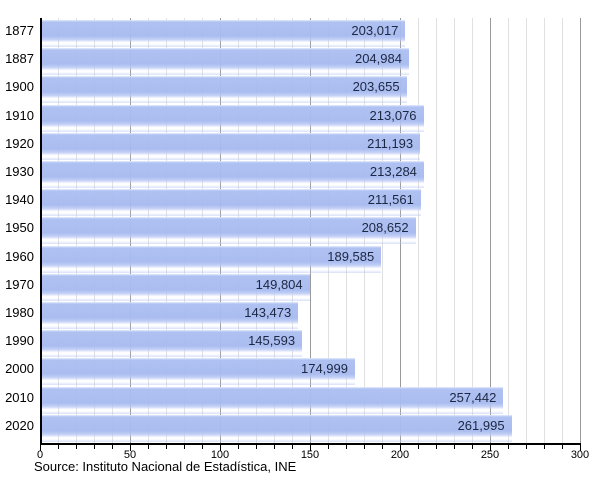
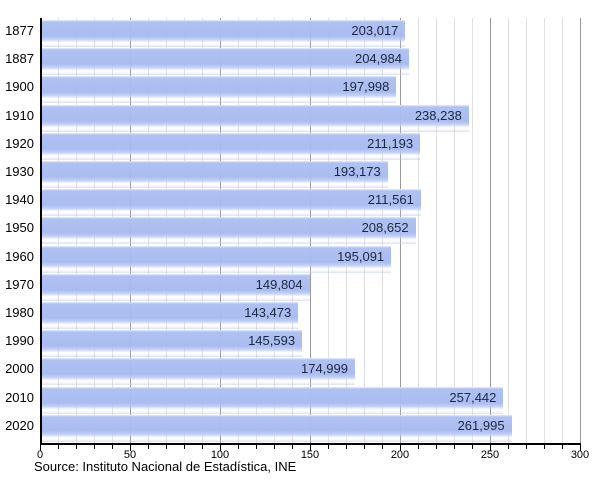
1900: 203,655 -> 197,998
1910: 213,076 -> 238,238
1930: 213,284 -> 193,173
1960: 189,585 -> 195,091
